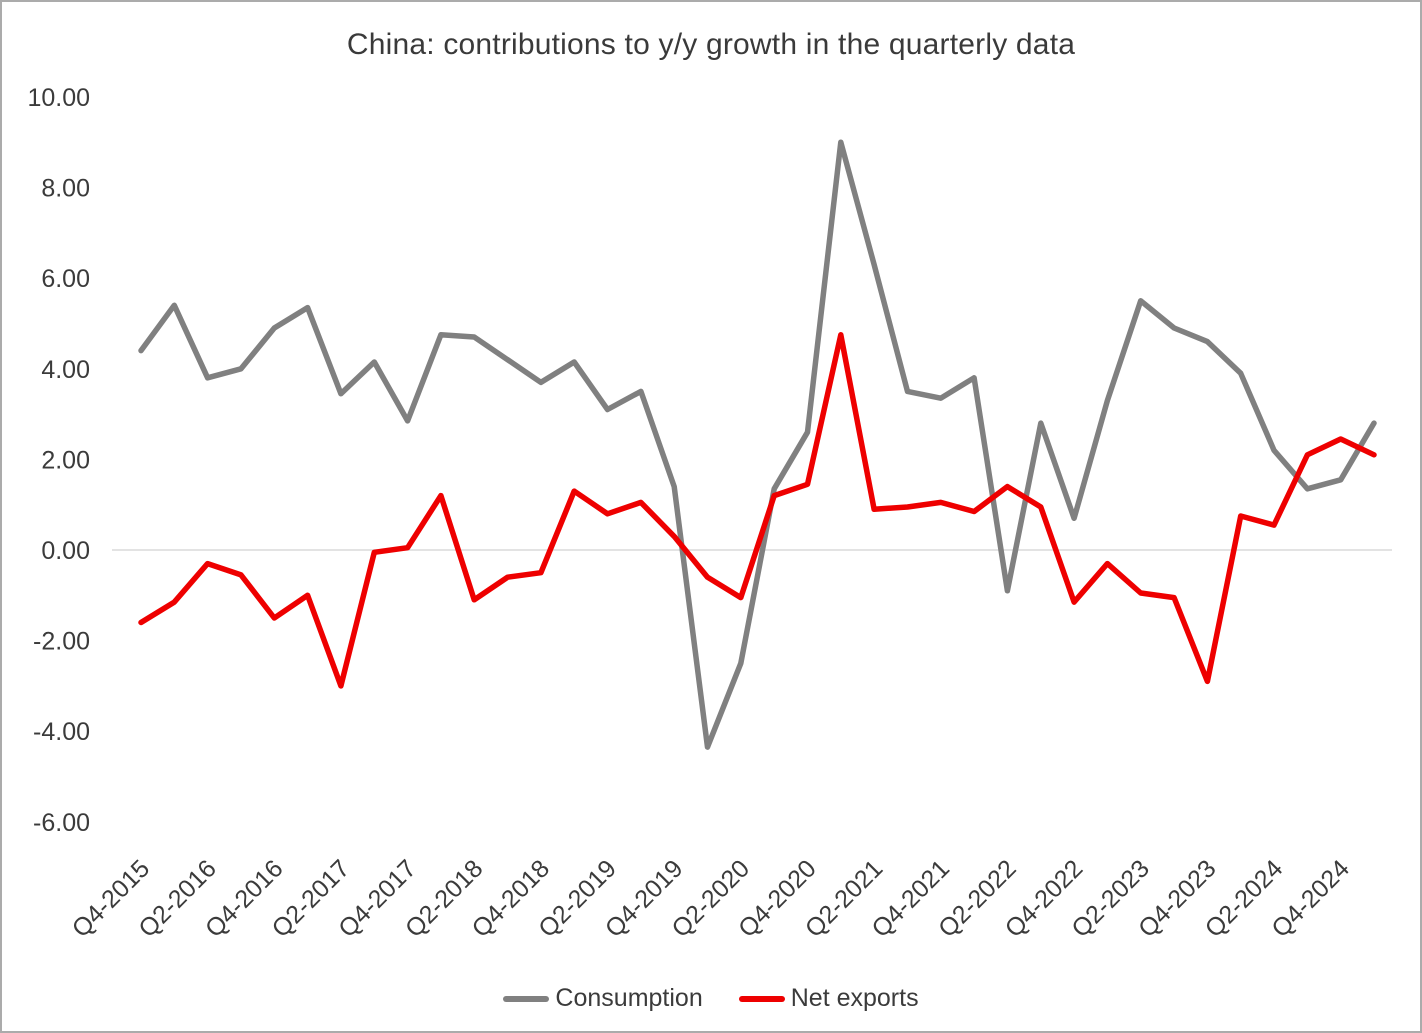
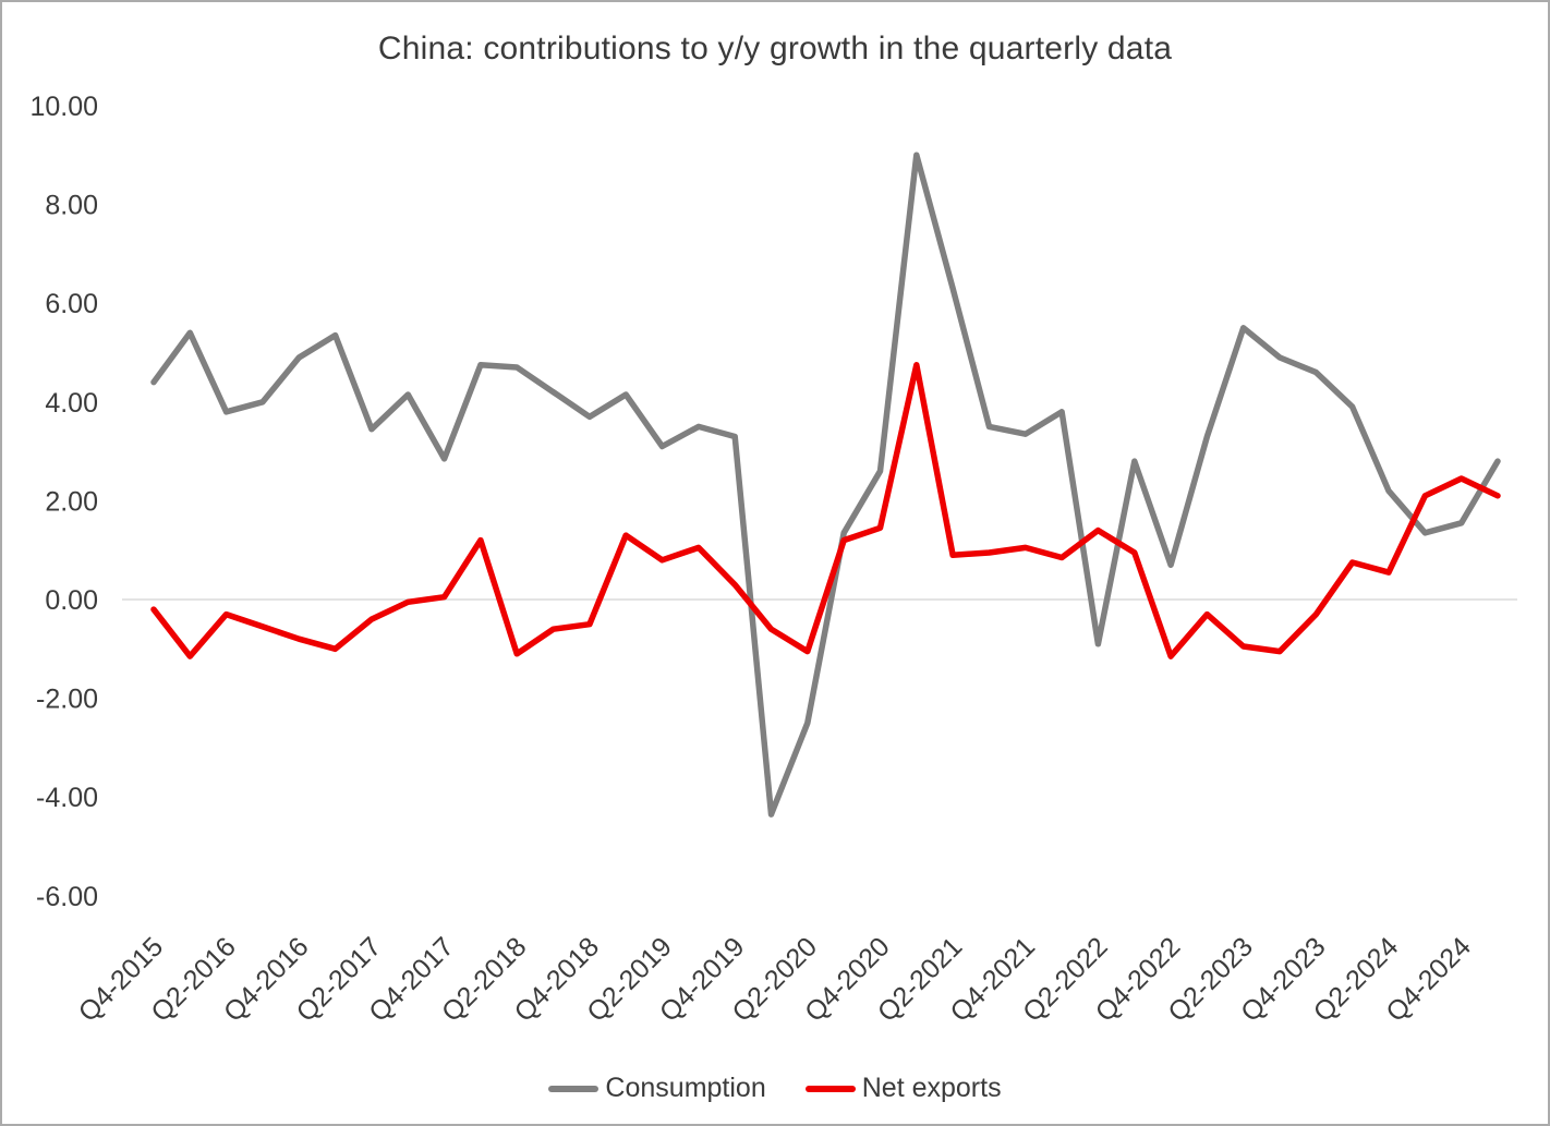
Net exports/Q4-2015: -1.6 -> -0.2
Net exports/Q4-2016: -1.5 -> -0.8
Net exports/Q2-2017: -3.0 -> -0.4
Consumption/Q4-2019: 1.4 -> 3.3
Net exports/Q4-2023: -2.9 -> -0.3
